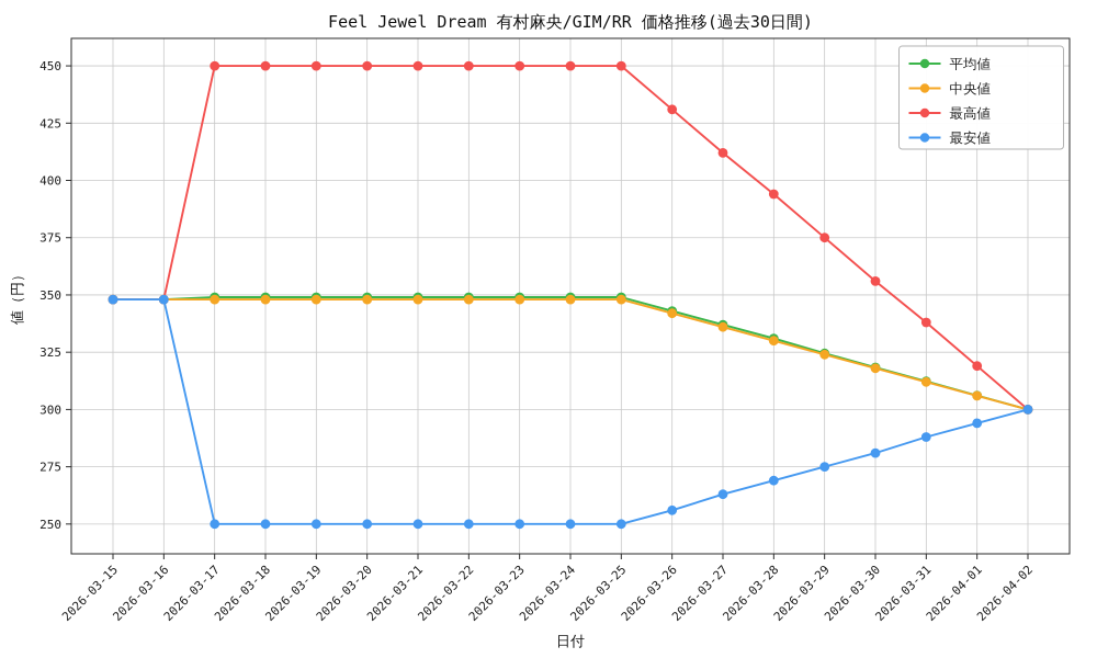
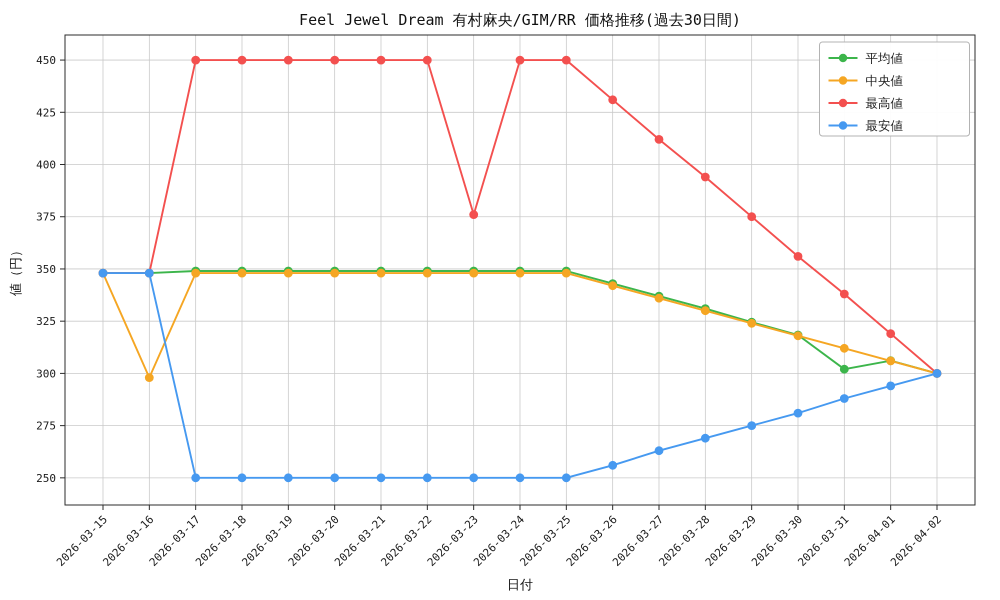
中央値/2026-03-16: 348 -> 298
最高値/2026-03-23: 450 -> 376
平均値/2026-03-31: 312 -> 302
